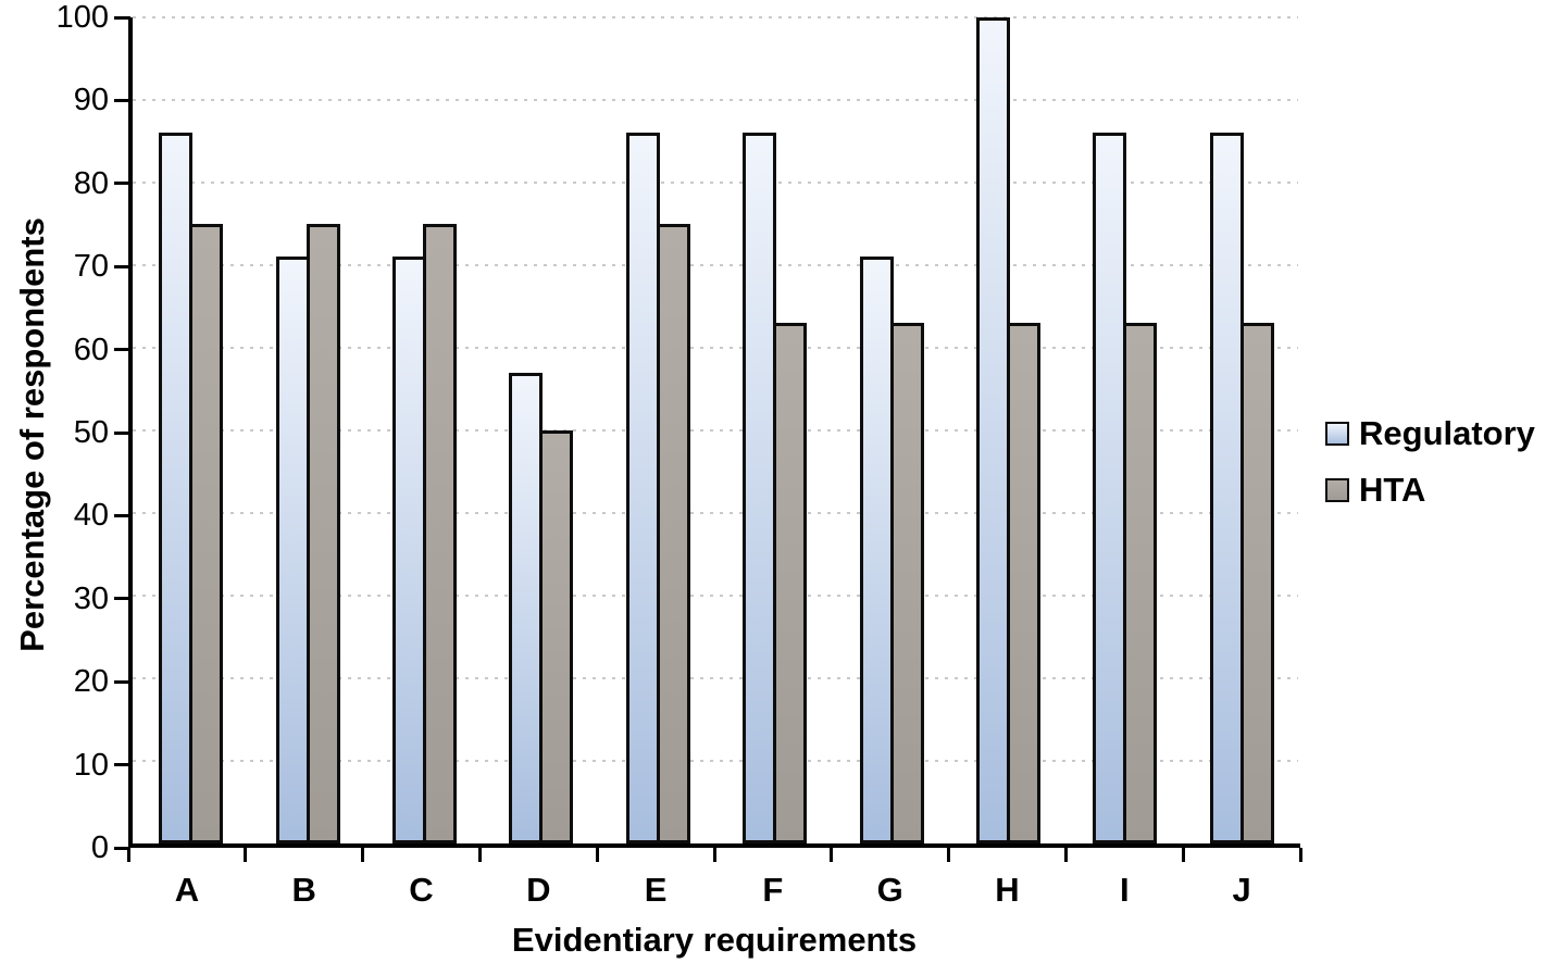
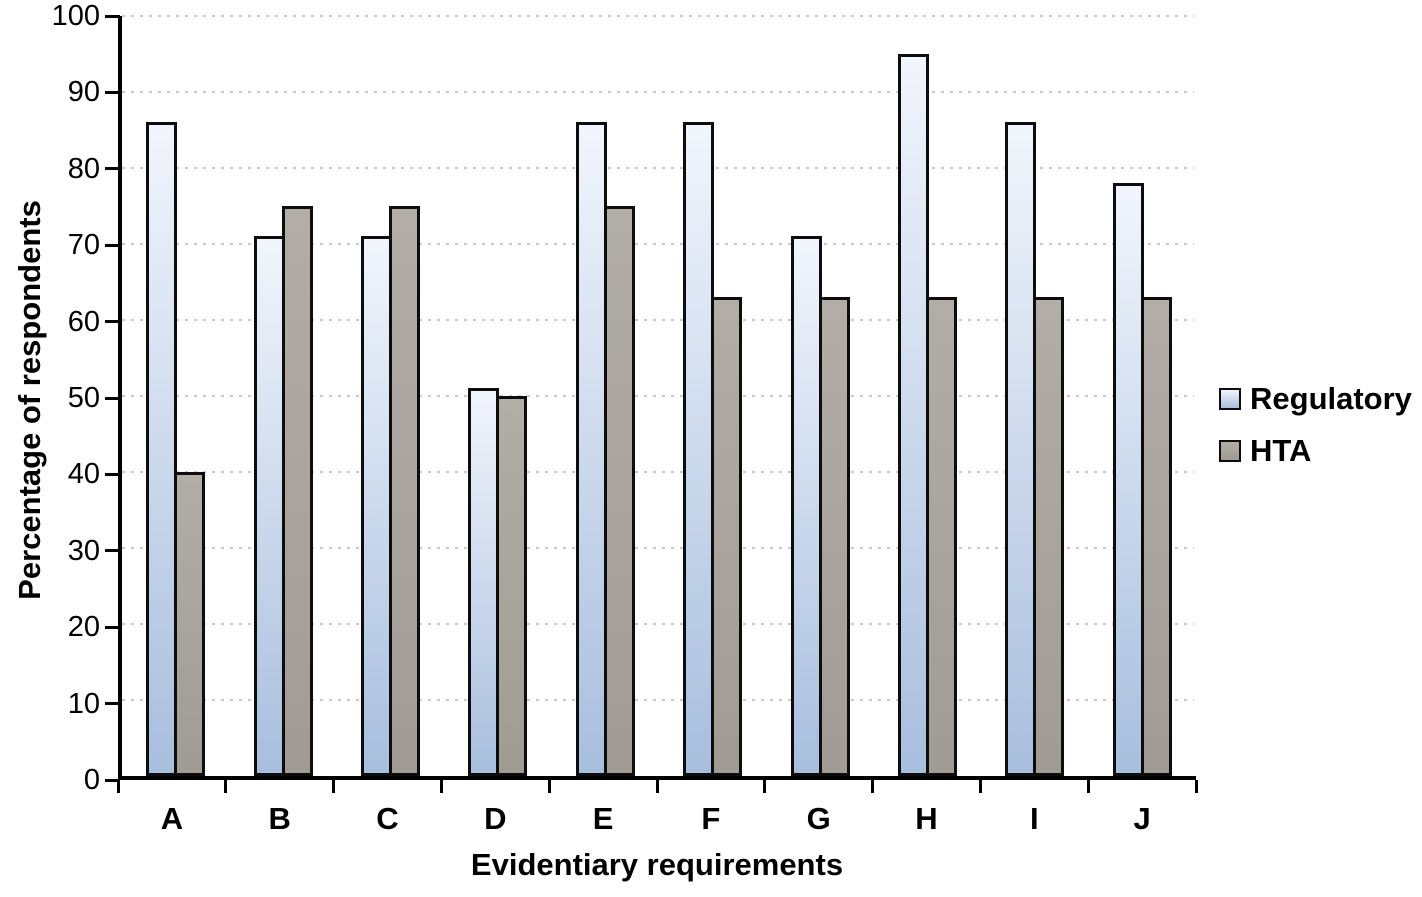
HTA/A: 75 -> 40
Regulatory/D: 57 -> 51
Regulatory/H: 100 -> 95
Regulatory/J: 86 -> 78
